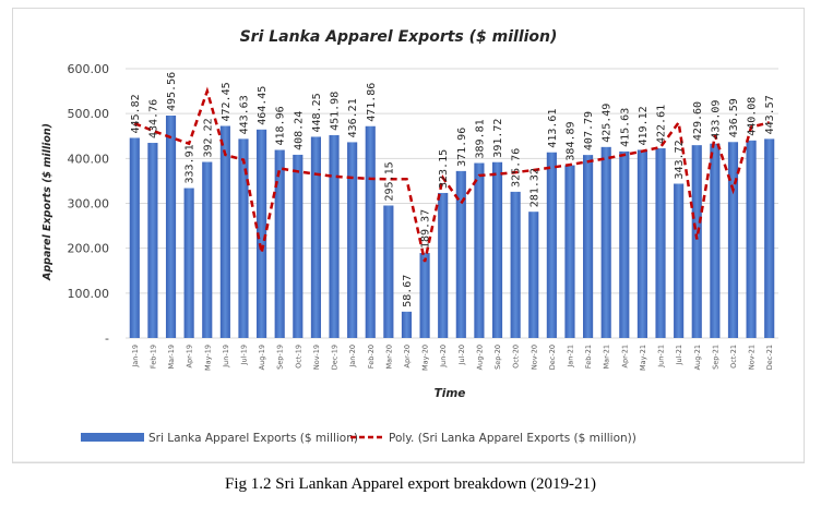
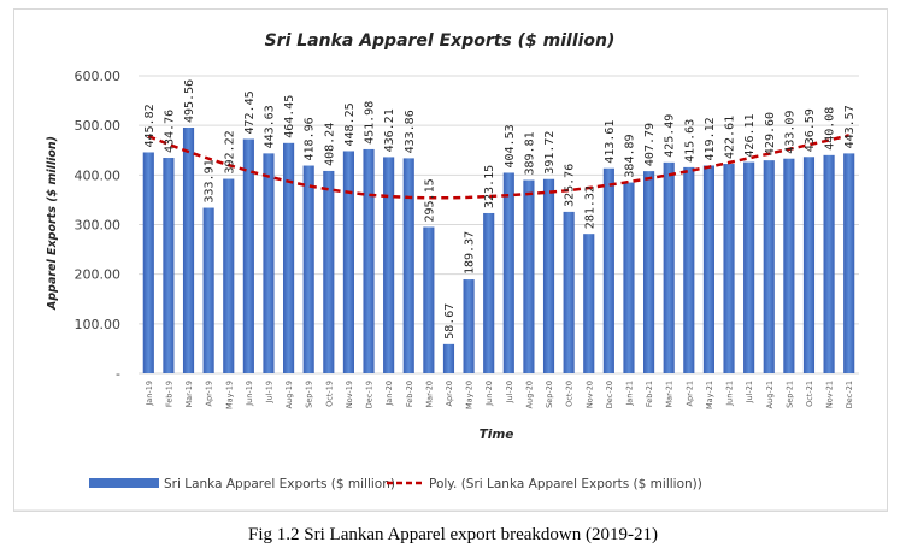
Poly. (Sri Lanka Apparel Exports ($ million))/May-19: 550 -> 420
Poly. (Sri Lanka Apparel Exports ($ million))/Aug-19: 190 -> 390
Sri Lanka Apparel Exports ($ million)/Feb-20: 471.86 -> 433.86
Poly. (Sri Lanka Apparel Exports ($ million))/May-20: 170 -> 360
Sri Lanka Apparel Exports ($ million)/Jul-20: 371.96 -> 404.53
Poly. (Sri Lanka Apparel Exports ($ million))/Jul-20: 300 -> 360
Sri Lanka Apparel Exports ($ million)/Jul-21: 343.72 -> 426.11
Poly. (Sri Lanka Apparel Exports ($ million))/Jul-21: 480 -> 430
Poly. (Sri Lanka Apparel Exports ($ million))/Aug-21: 220 -> 440
Poly. (Sri Lanka Apparel Exports ($ million))/Oct-21: 330 -> 460
